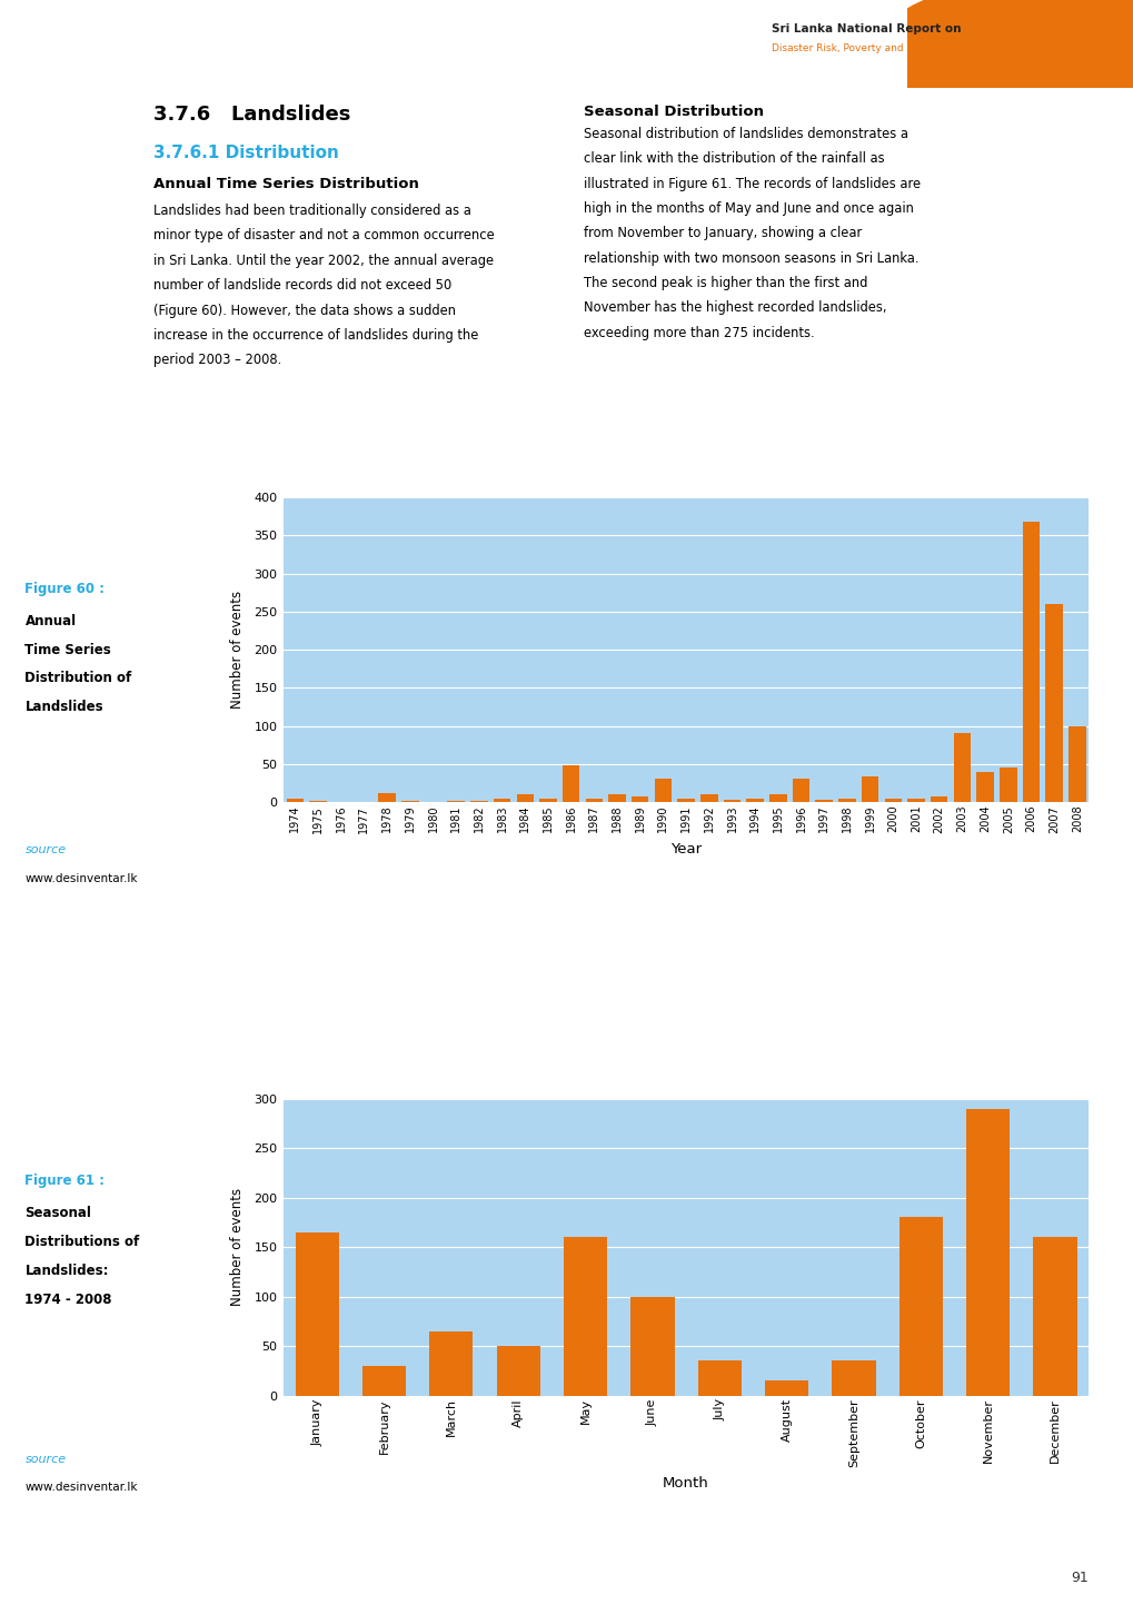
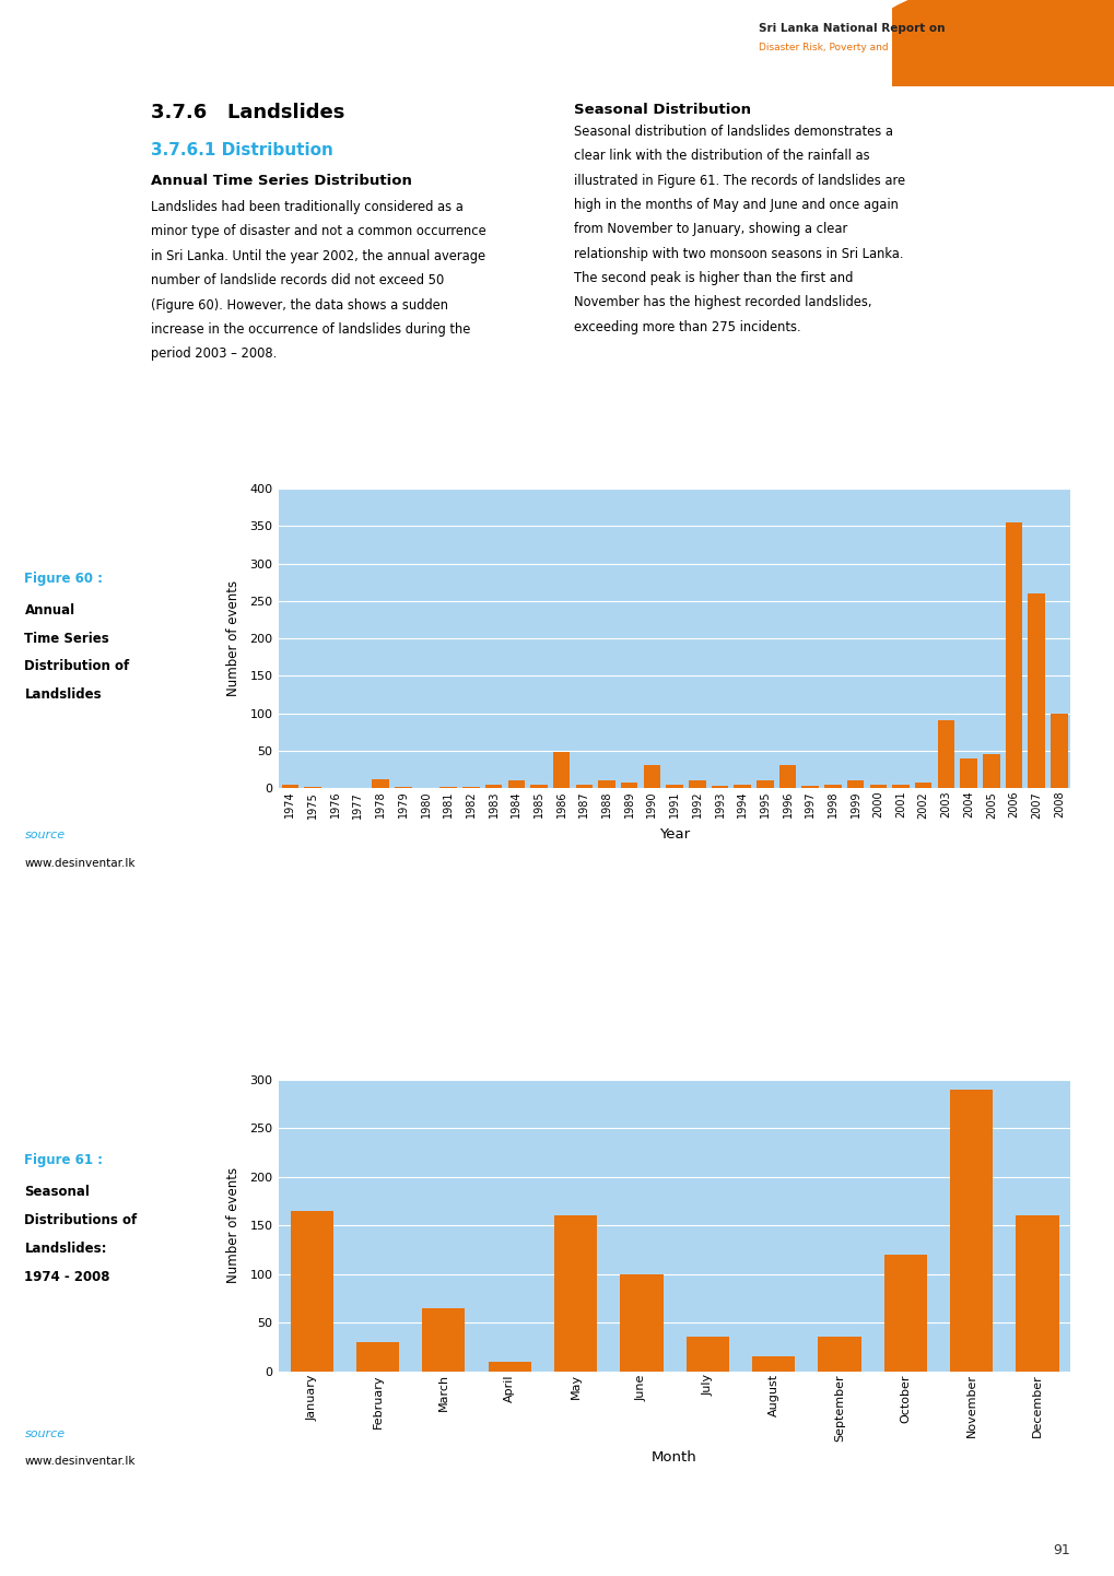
1999: 34 -> 10
2006: 368 -> 355
April: 50 -> 10
October: 180 -> 120
